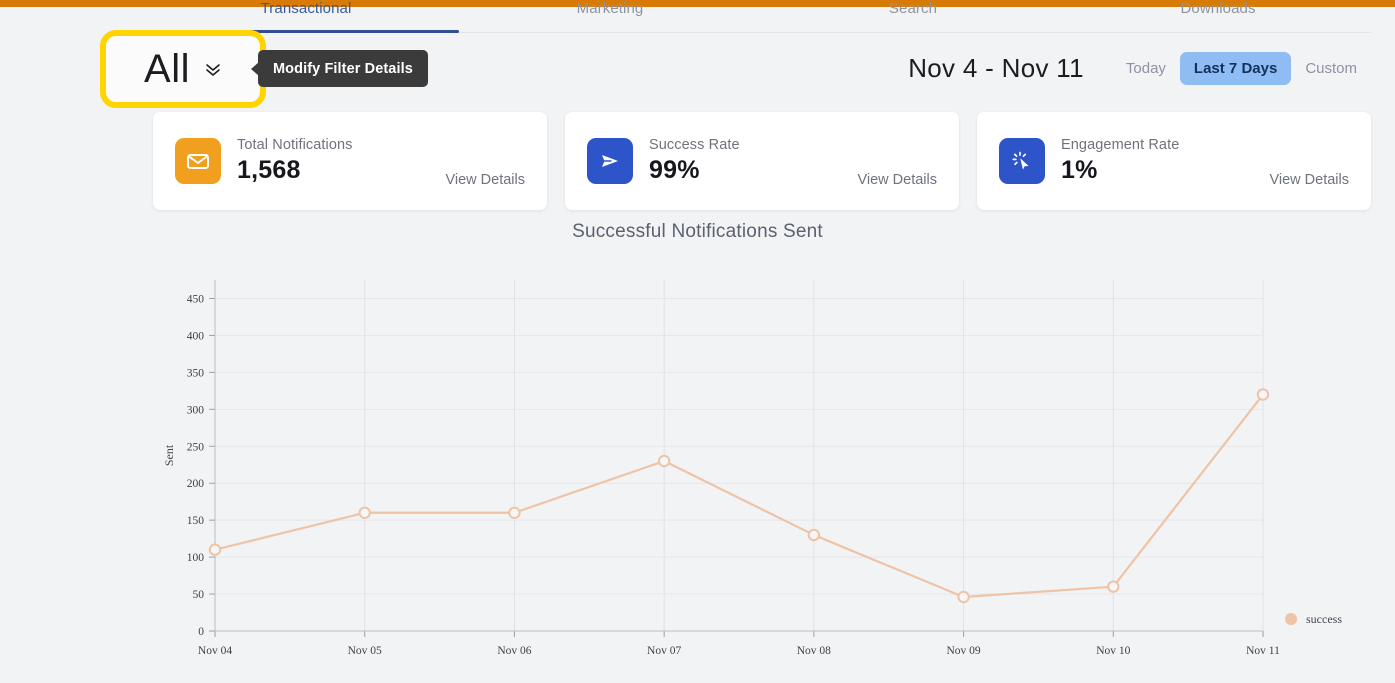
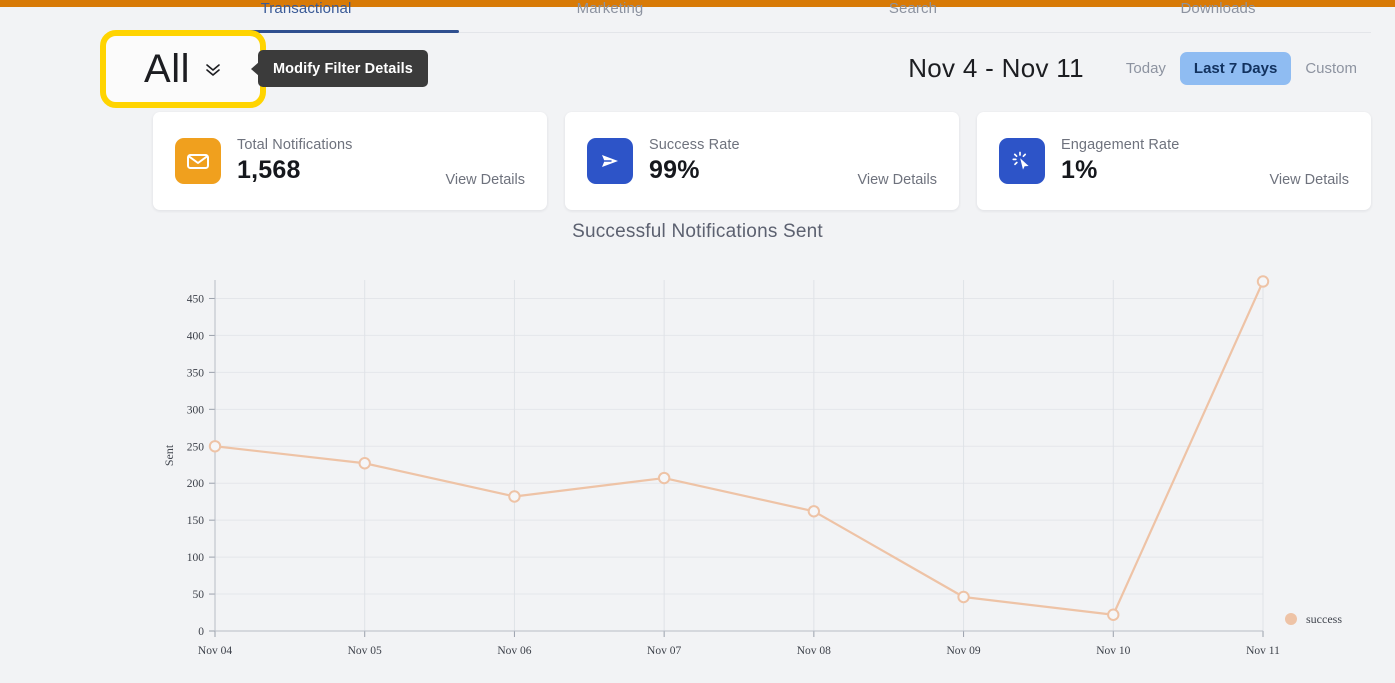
Nov 04: 110 -> 250
Nov 05: 160 -> 230
Nov 06: 160 -> 180
Nov 07: 230 -> 210
Nov 08: 130 -> 160
Nov 10: 60 -> 20
Nov 11: 320 -> 470
